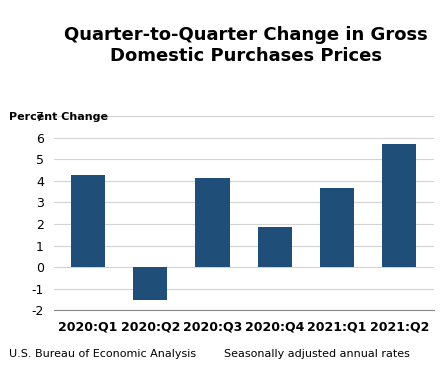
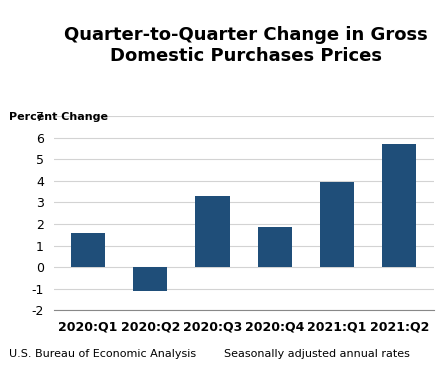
2020:Q1: 4.25 -> 1.60
2020:Q2: -1.50 -> -1.10
2020:Q3: 4.15 -> 3.30
2021:Q1: 3.65 -> 3.95
